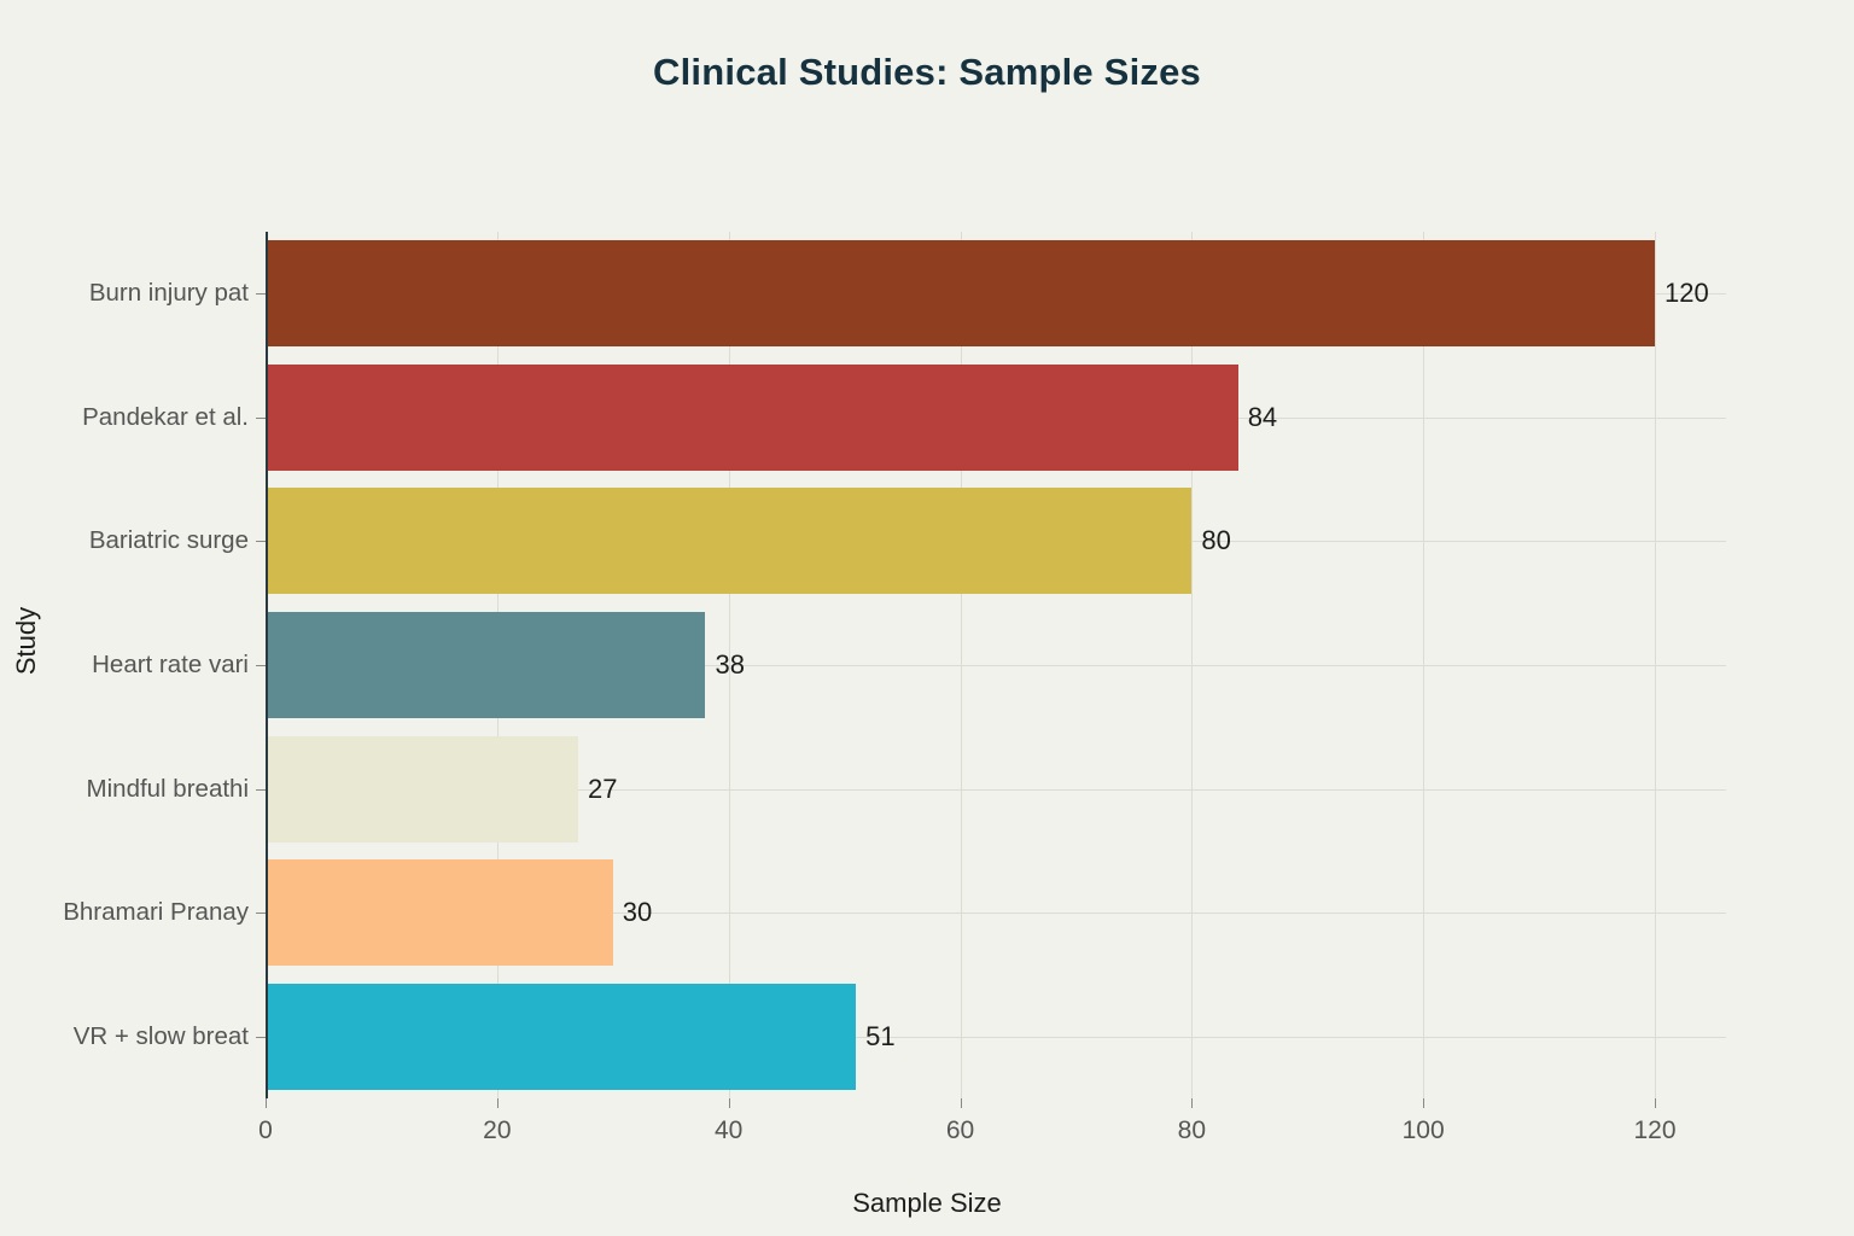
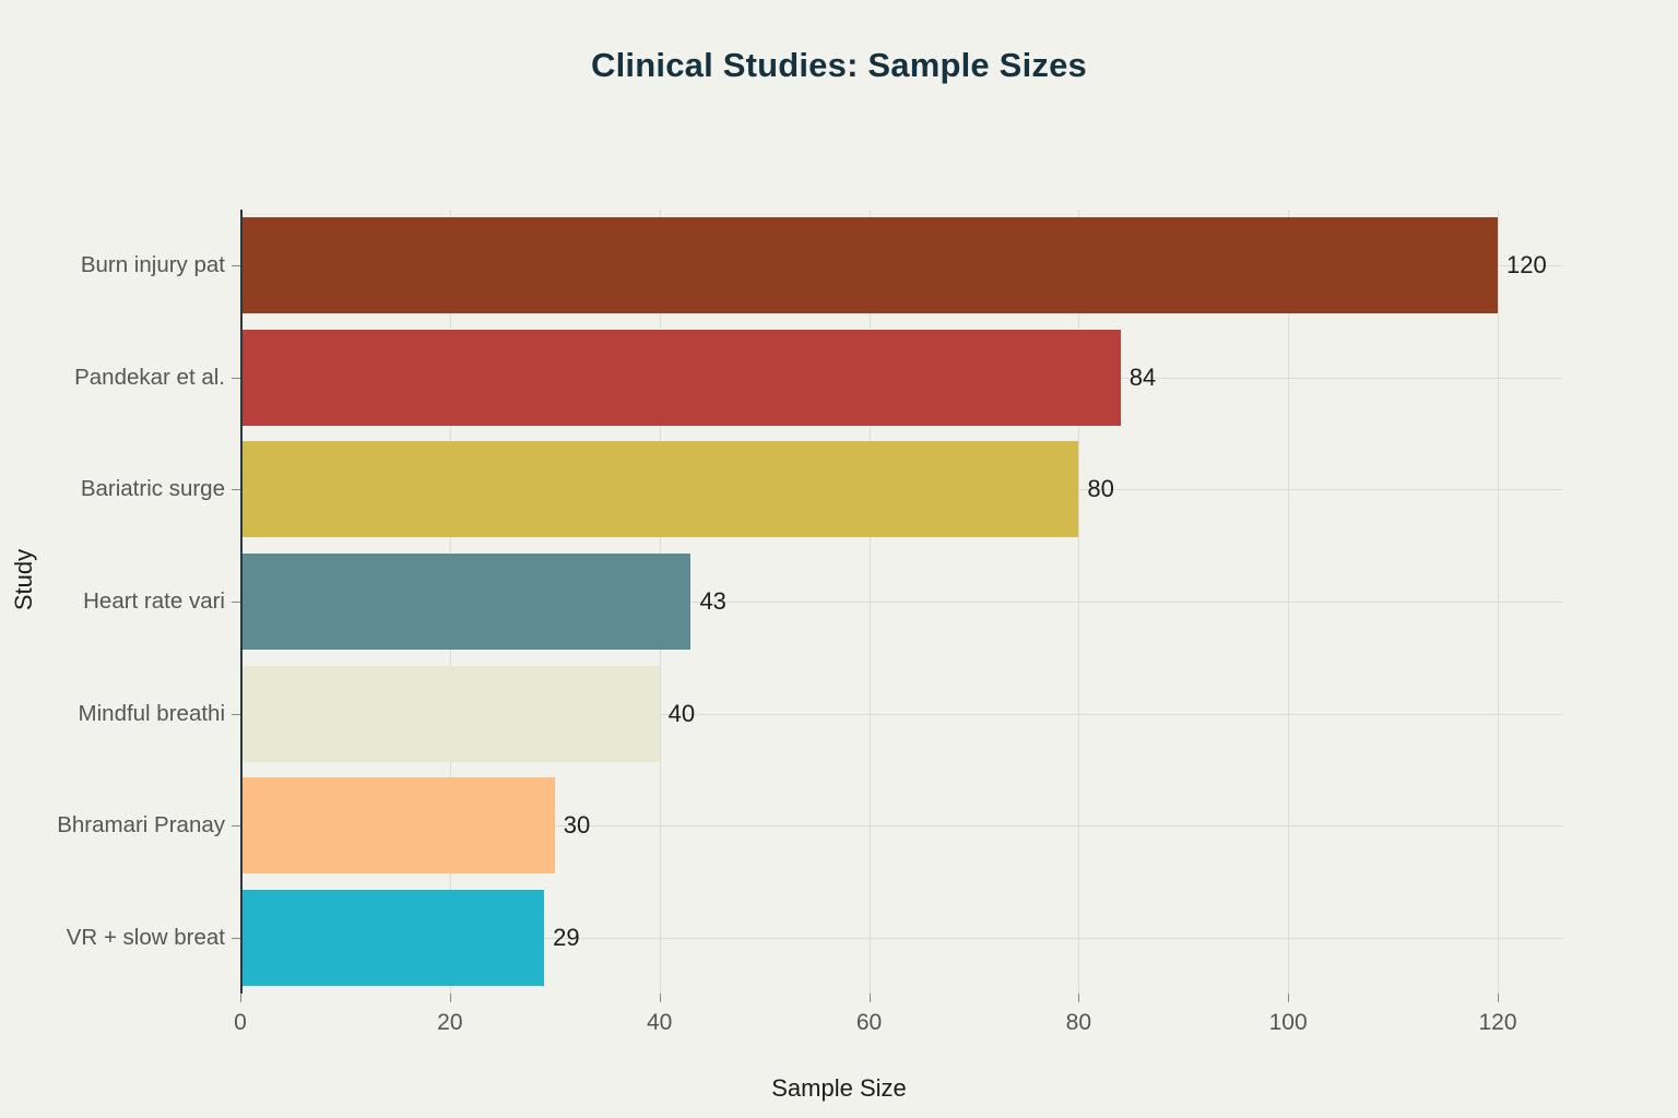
Heart rate vari: 38 -> 43
Mindful breathi: 27 -> 40
VR + slow breat: 51 -> 29
